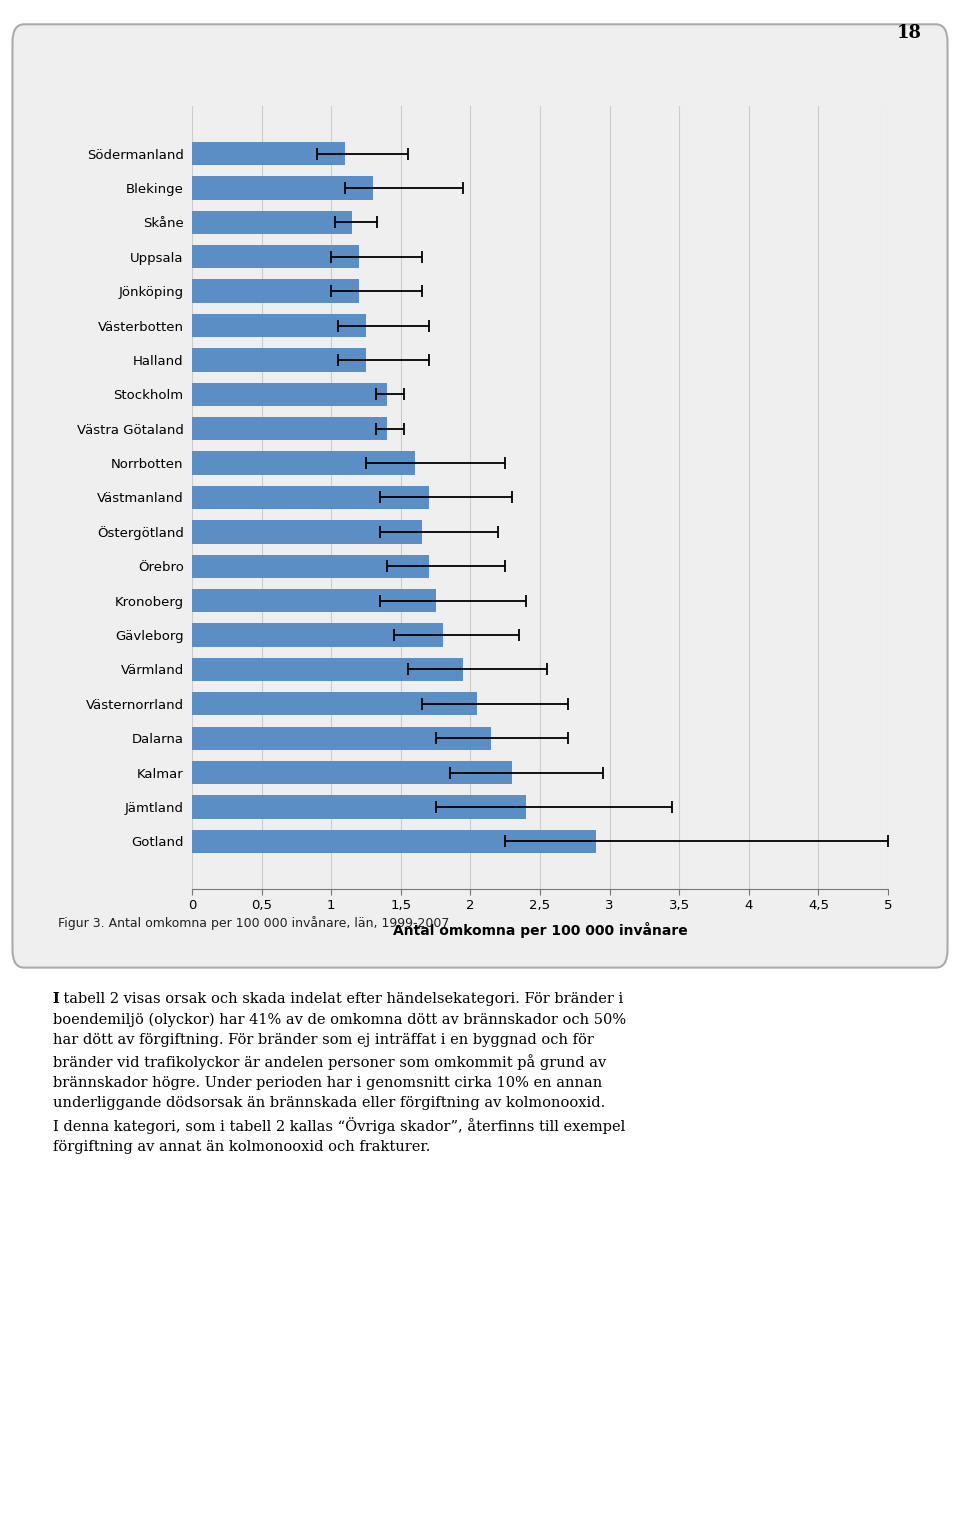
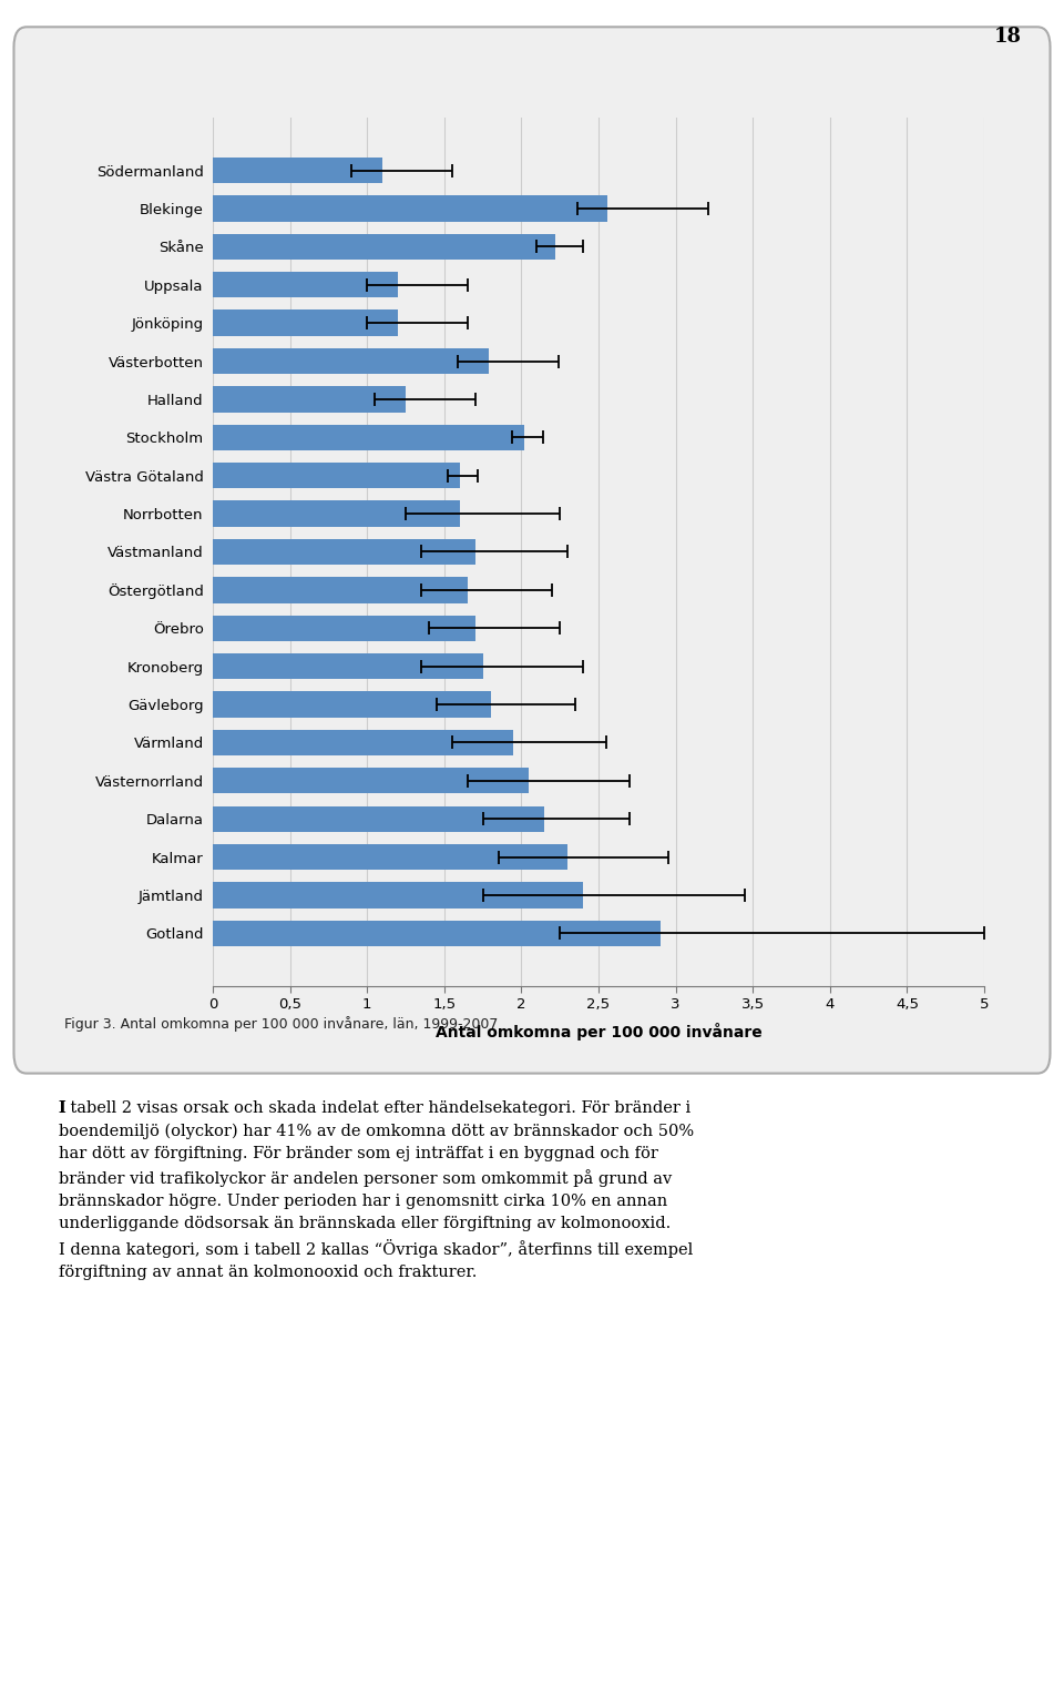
Blekinge: 1,30 -> 2,56
Skåne: 1,15 -> 2,22
Västerbotten: 1,25 -> 1,79
Stockholm: 1,40 -> 2,02
Västra Götaland: 1,40 -> 1,60
